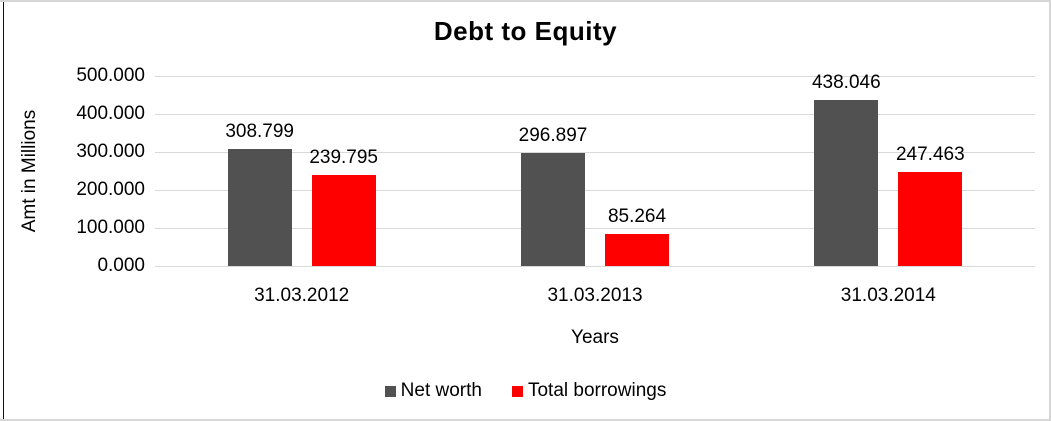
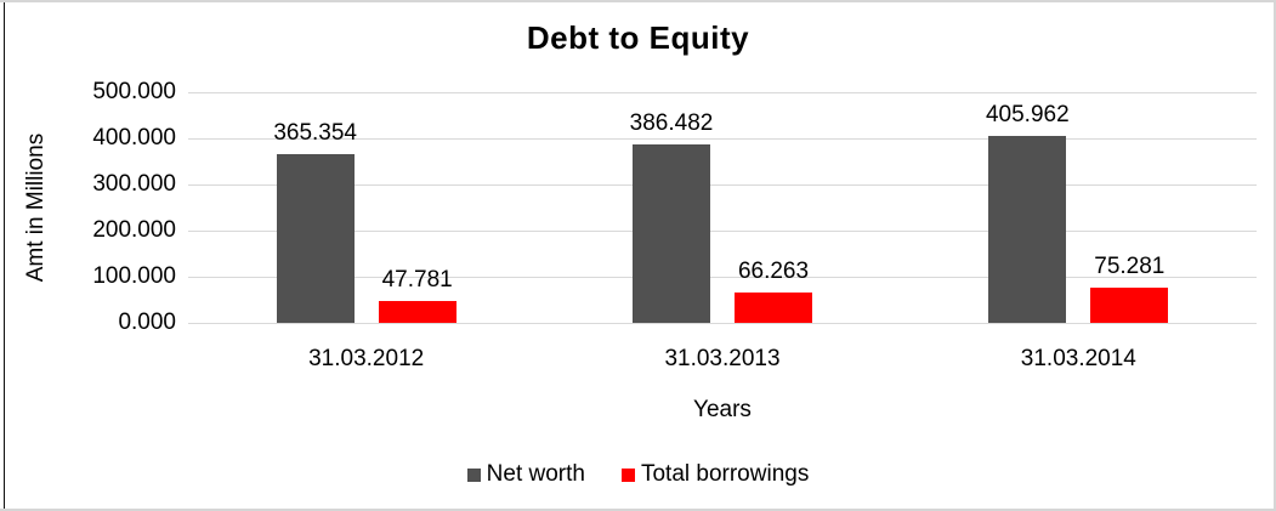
Net worth/31.03.2012: 308.799 -> 365.354
Total borrowings/31.03.2012: 239.795 -> 47.781
Net worth/31.03.2013: 296.897 -> 386.482
Total borrowings/31.03.2013: 85.264 -> 66.263
Net worth/31.03.2014: 438.046 -> 405.962
Total borrowings/31.03.2014: 247.463 -> 75.281
